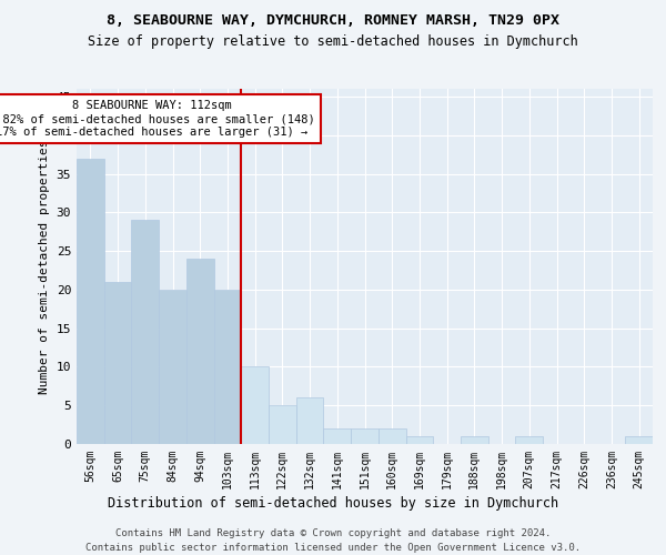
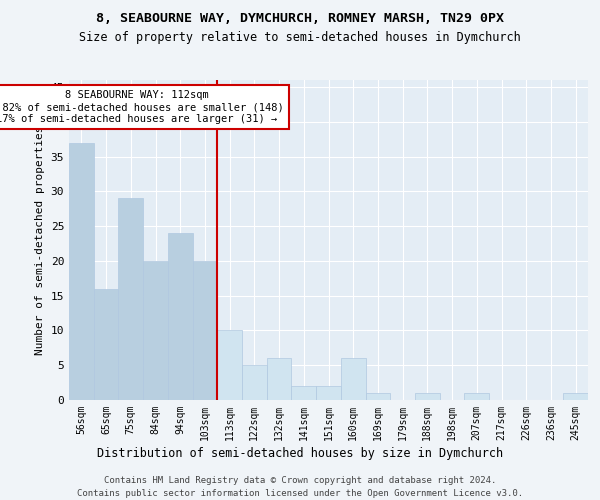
65sqm: 21 -> 16
160sqm: 2 -> 6
